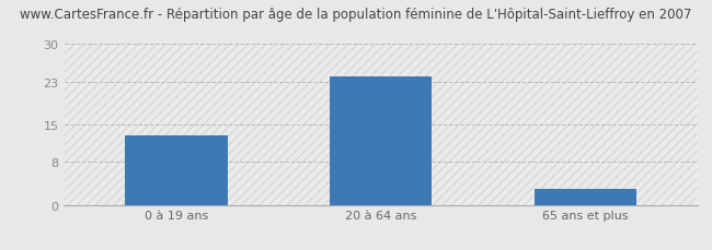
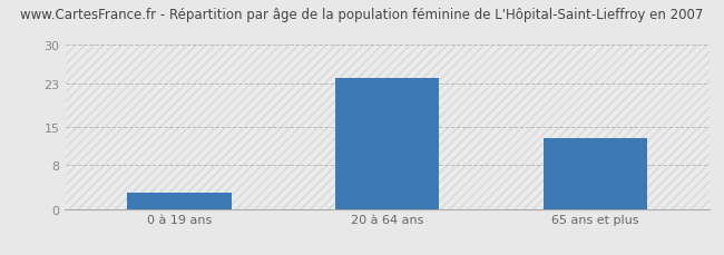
0 à 19 ans: 13 -> 3
65 ans et plus: 3 -> 13
